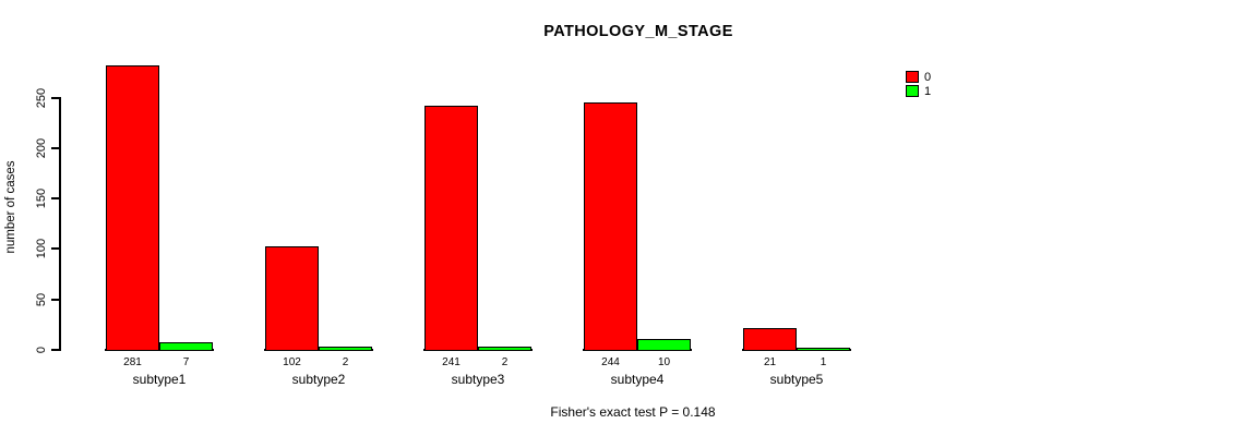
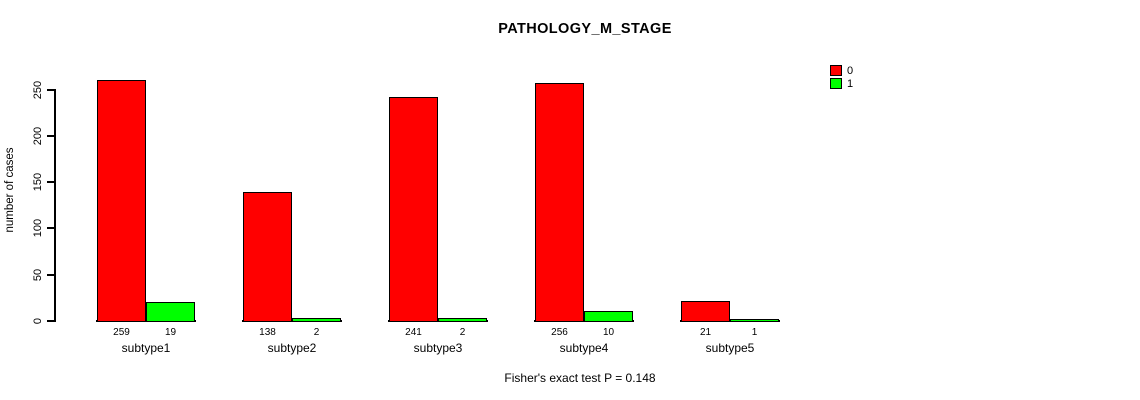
0/subtype1: 281 -> 259
1/subtype1: 7 -> 19
0/subtype2: 102 -> 138
0/subtype4: 244 -> 256
